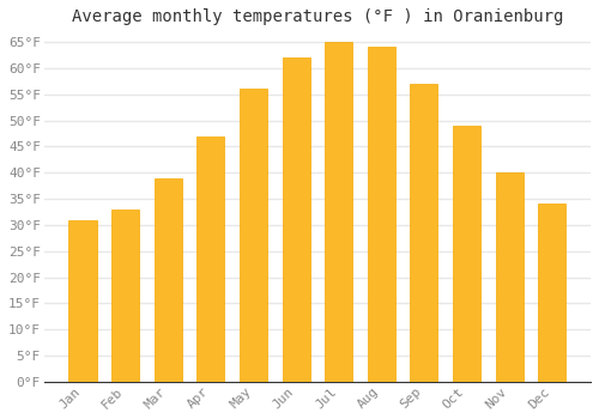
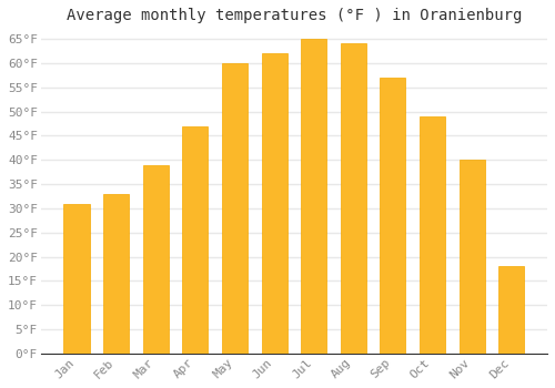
May: 56°F -> 60°F
Dec: 34°F -> 18°F
